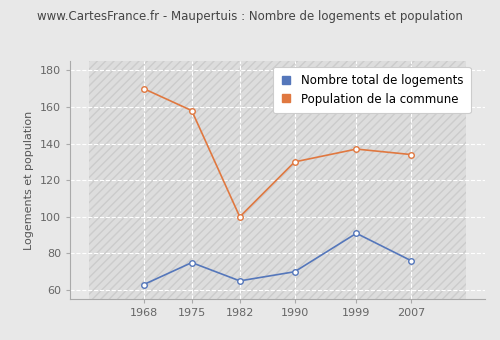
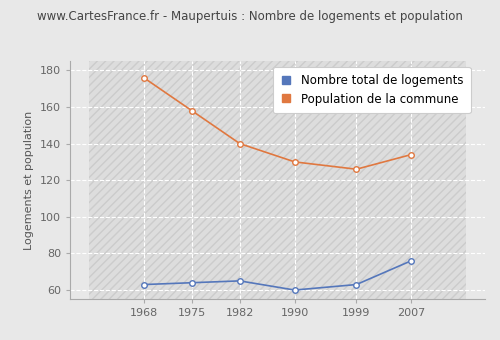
Population de la commune/1968: 170 -> 176
Nombre total de logements/1975: 75 -> 64
Population de la commune/1982: 100 -> 140
Nombre total de logements/1990: 70 -> 60
Nombre total de logements/1999: 91 -> 63
Population de la commune/1999: 137 -> 126
